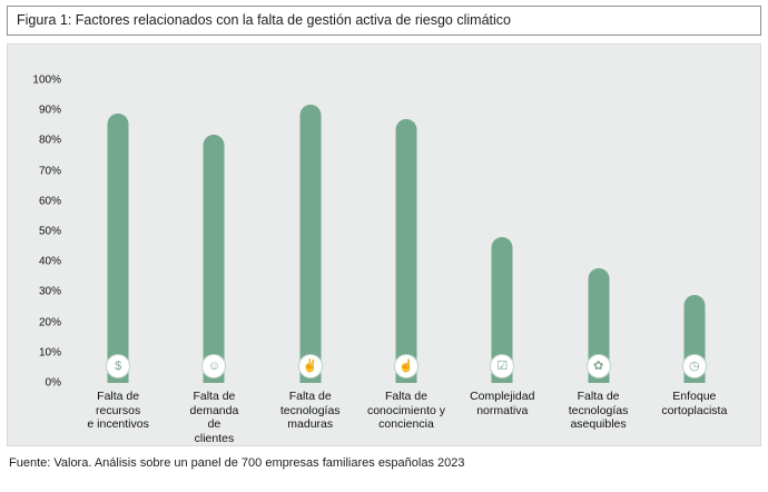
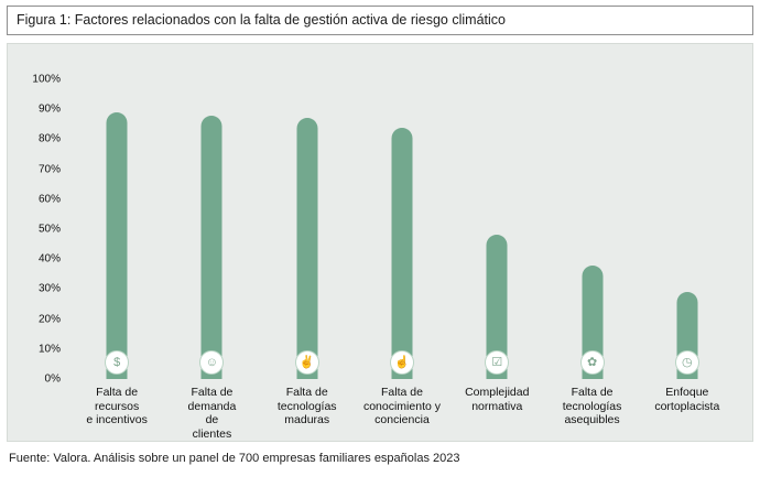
Falta de demanda de clientes: 82% -> 88%
Falta de tecnologías maduras: 92% -> 87%
Falta de conocimiento y conciencia: 87% -> 84%
